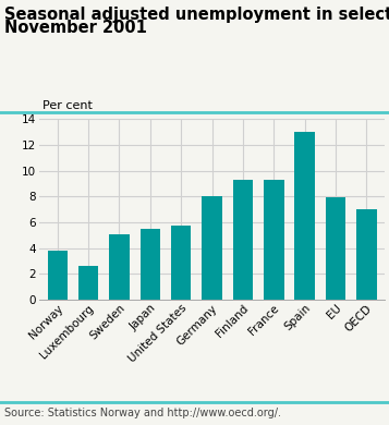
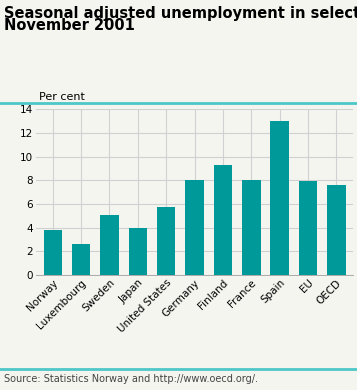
Japan: 5.5 -> 4.0
France: 9.3 -> 8.0
OECD: 7.0 -> 7.6
